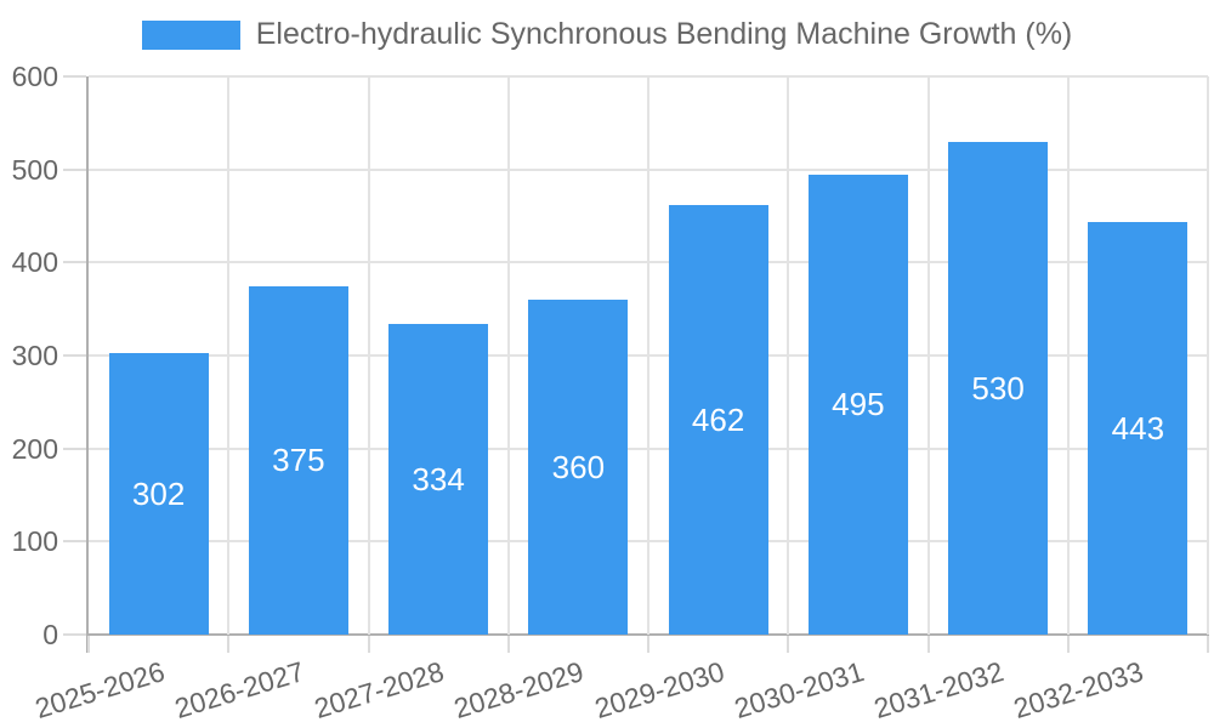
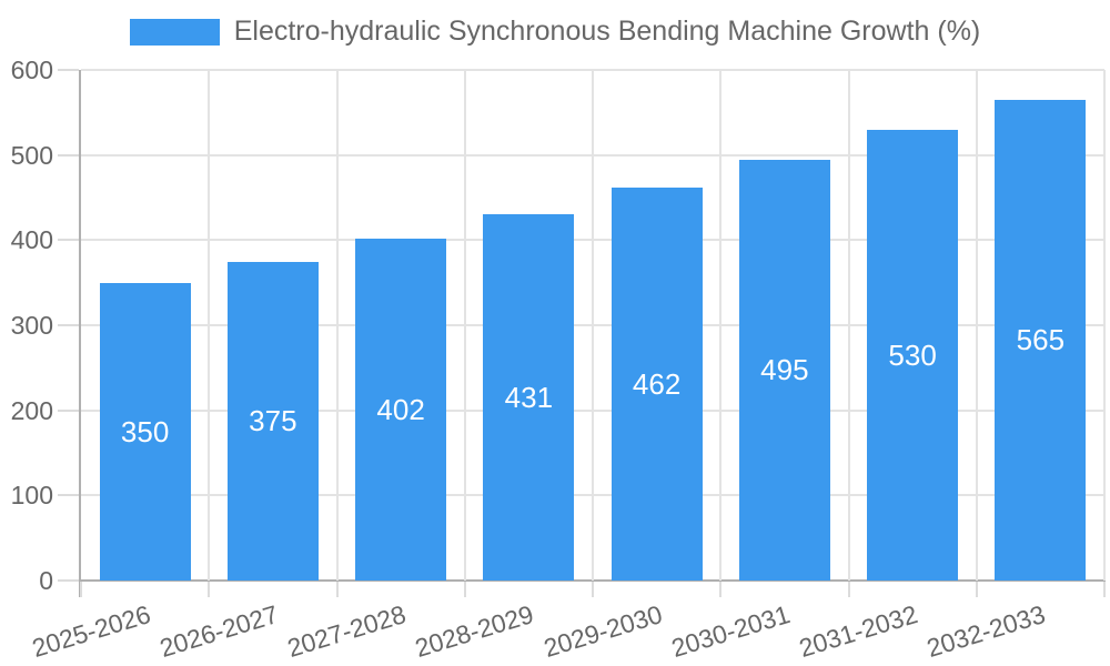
2025-2026: 302 -> 350
2027-2028: 334 -> 402
2028-2029: 360 -> 431
2032-2033: 443 -> 565
